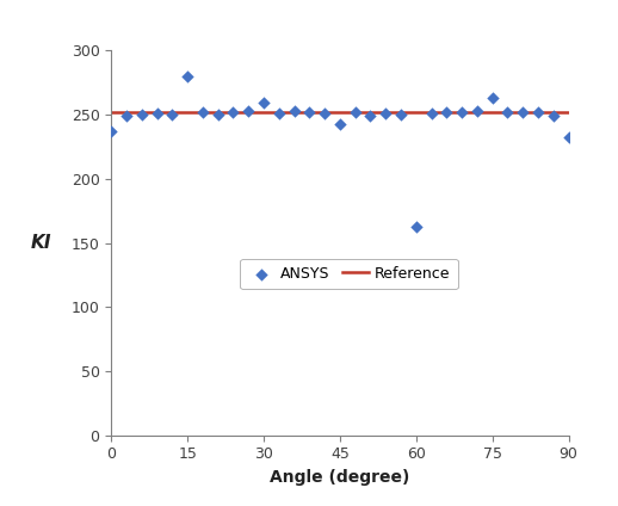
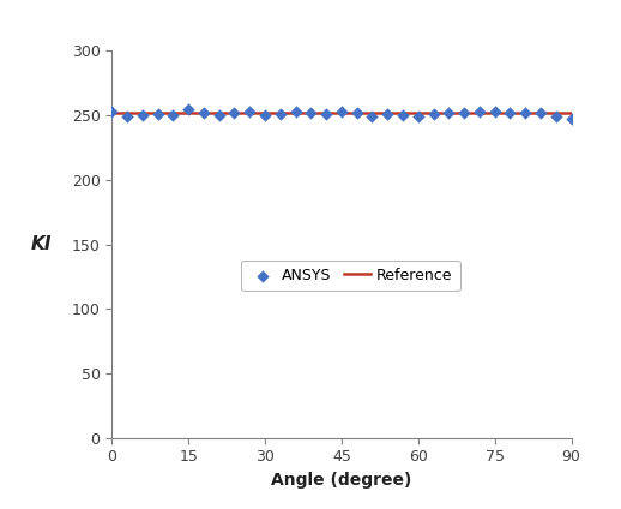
0: 237 -> 253
15: 280 -> 255
30: 259 -> 250
45: 243 -> 253
60: 163 -> 249
75: 263 -> 253
90: 232 -> 247
